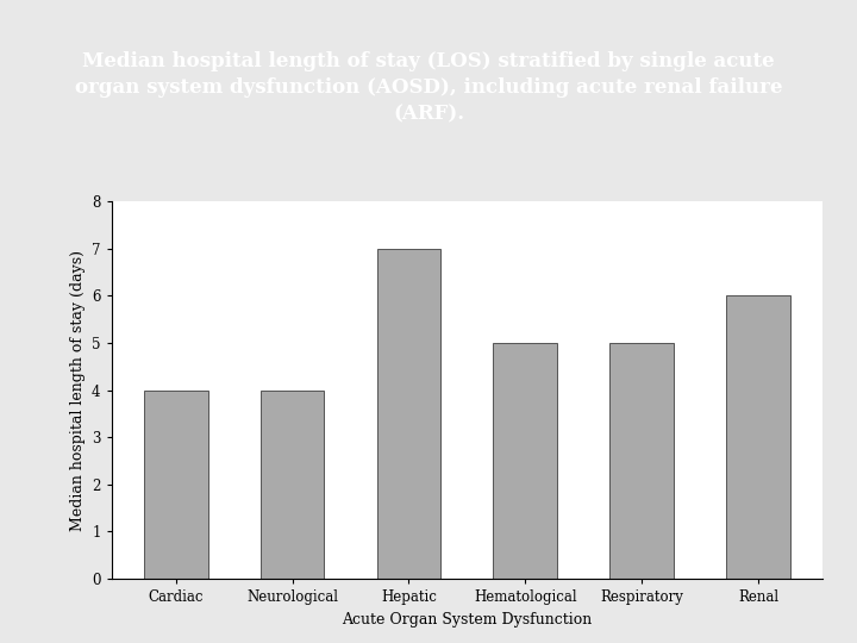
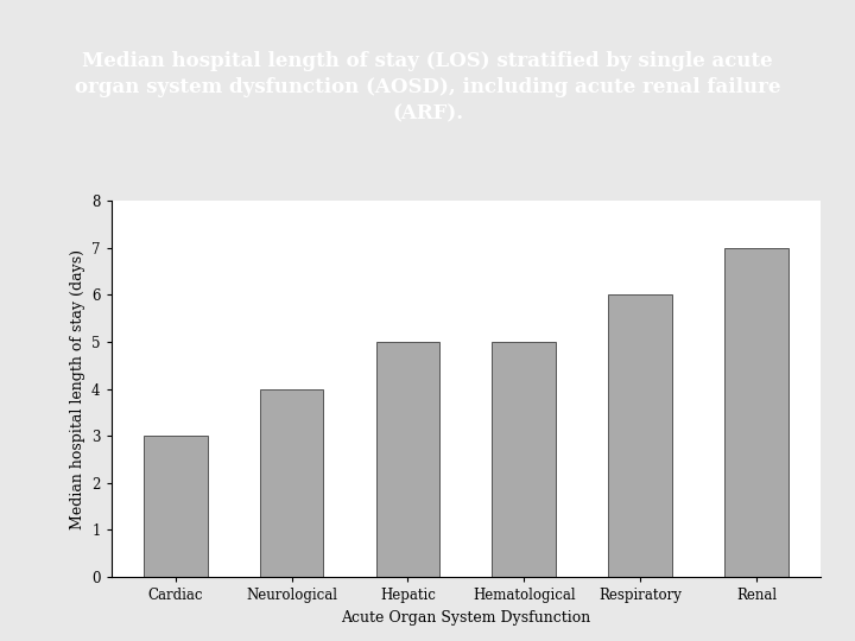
Cardiac: 4 -> 3
Hepatic: 7 -> 5
Respiratory: 5 -> 6
Renal: 6 -> 7
